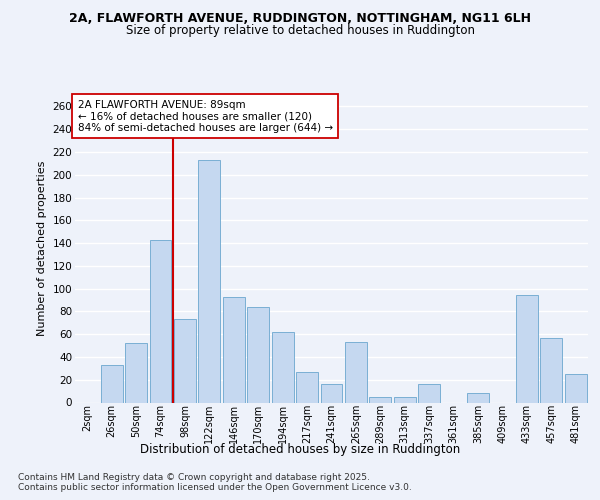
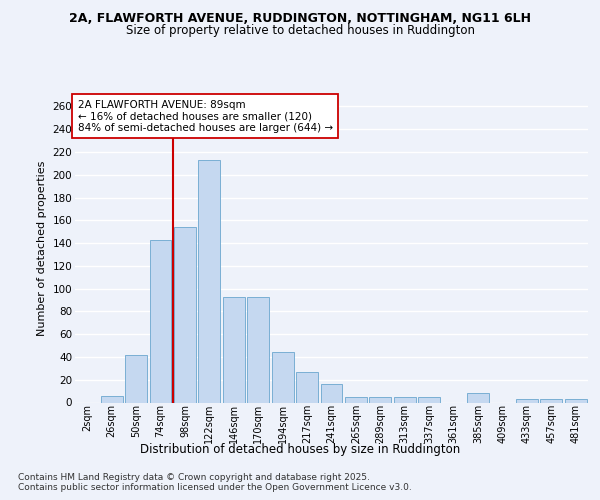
26sqm: 33 -> 6
50sqm: 52 -> 42
98sqm: 73 -> 154
170sqm: 84 -> 93
194sqm: 62 -> 44
265sqm: 53 -> 5
337sqm: 16 -> 5
433sqm: 94 -> 3
457sqm: 57 -> 3
481sqm: 25 -> 3
